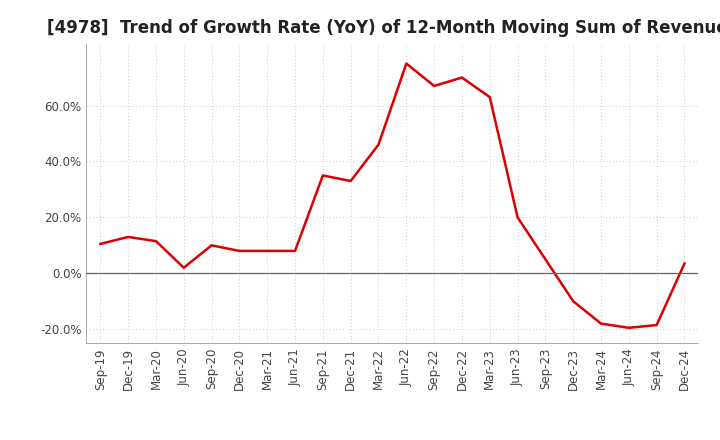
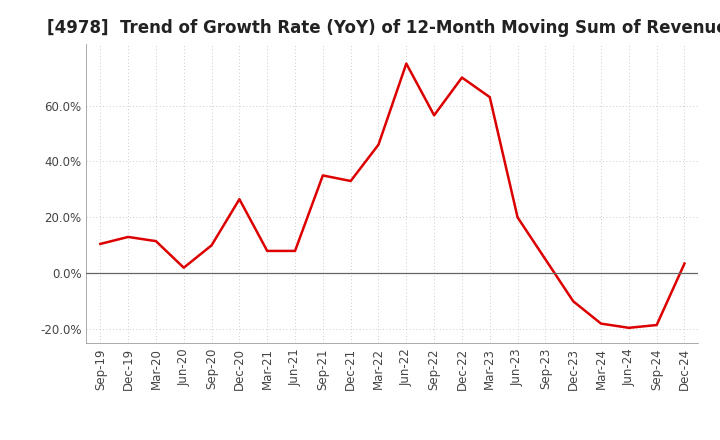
Dec-20: 8.0% -> 26.5%
Sep-22: 67.0% -> 56.5%
